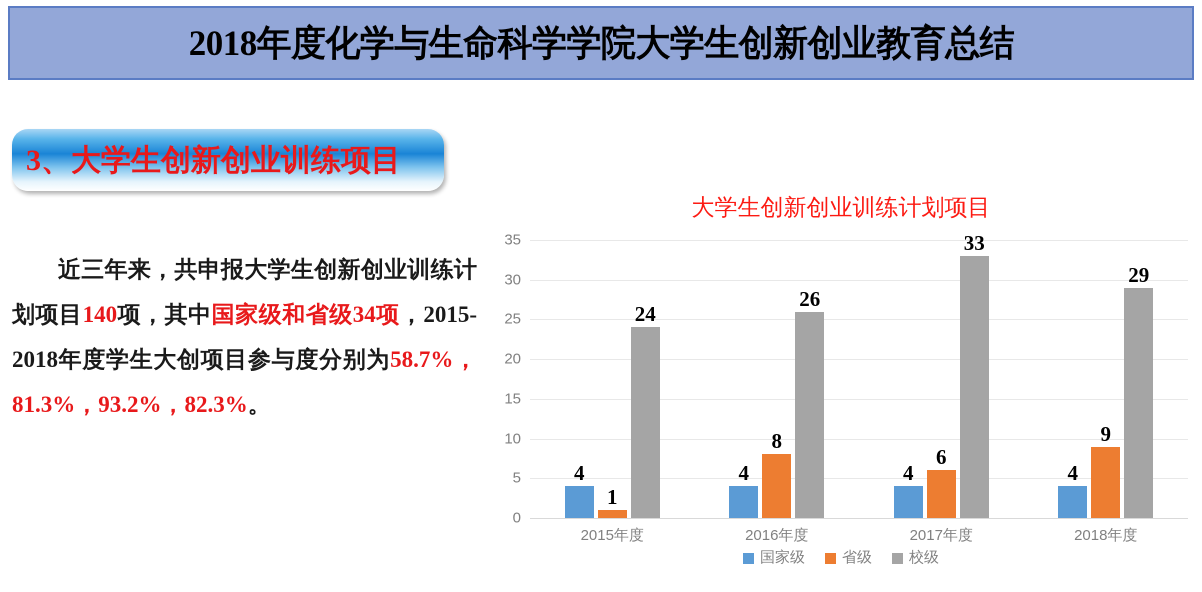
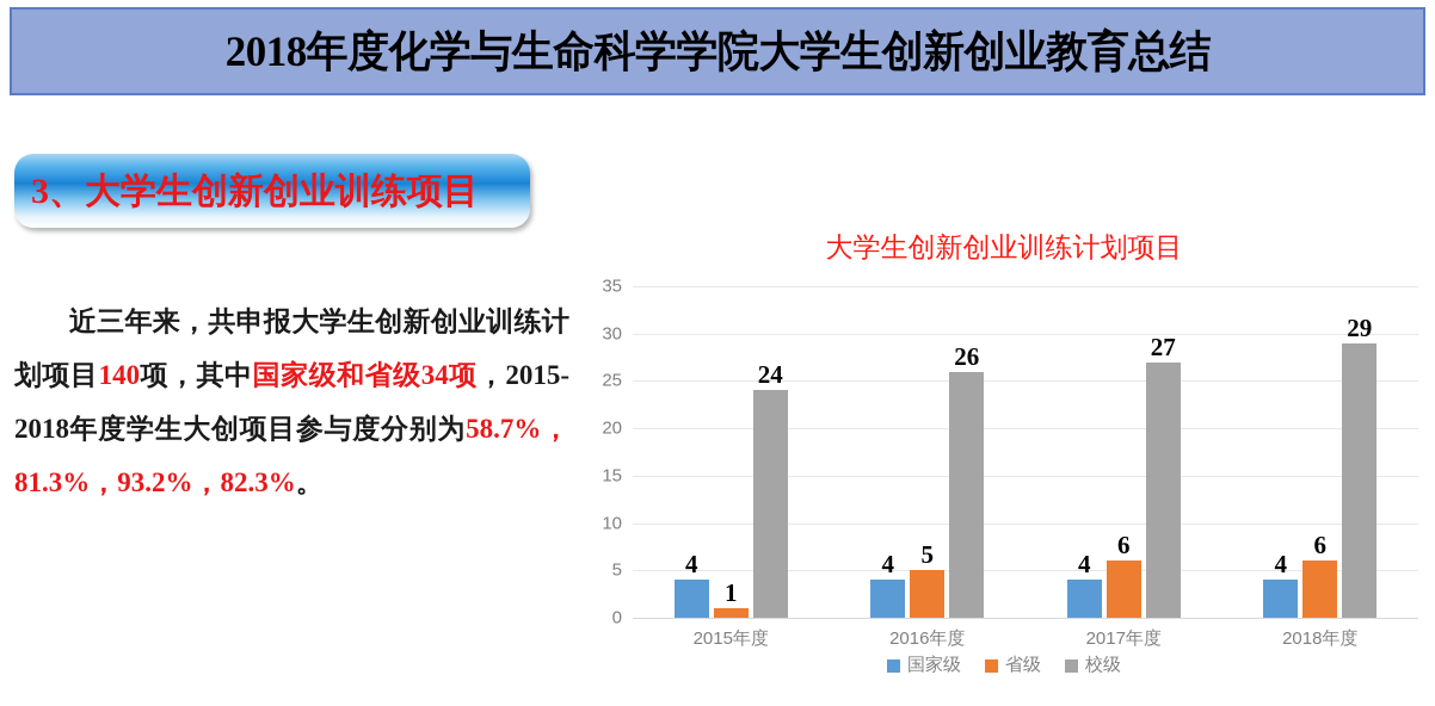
省级/2016年度: 8 -> 5
校级/2017年度: 33 -> 27
省级/2018年度: 9 -> 6
